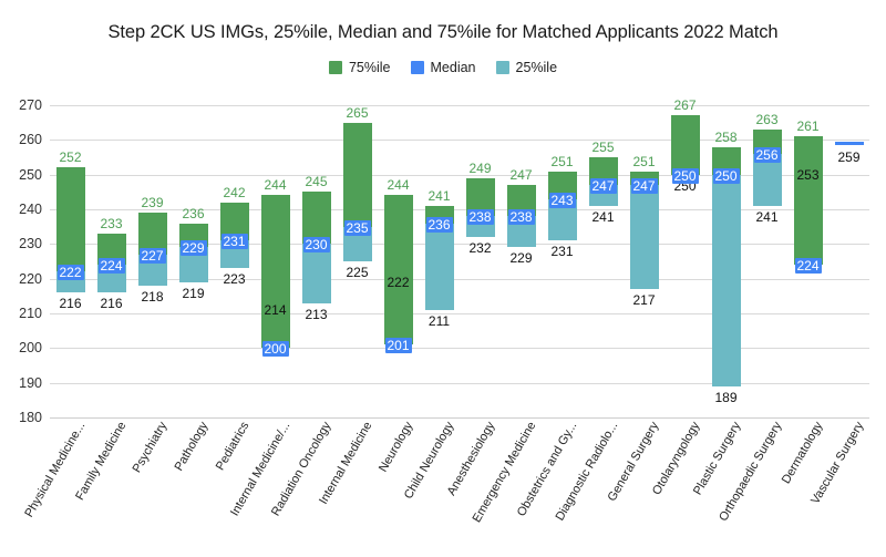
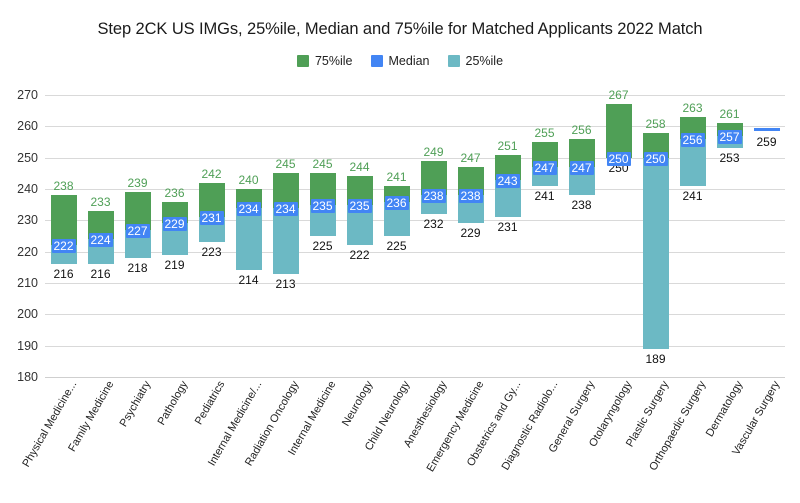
75%ile/Physical Medicine...: 252 -> 238
Median/Internal Medicine/...: 200 -> 234
75%ile/Internal Medicine/...: 244 -> 240
Median/Radiation Oncology: 230 -> 234
75%ile/Internal Medicine: 265 -> 245
Median/Neurology: 201 -> 235
25%ile/Child Neurology: 211 -> 225
25%ile/General Surgery: 217 -> 238
75%ile/General Surgery: 251 -> 256
Median/Dermatology: 224 -> 257
